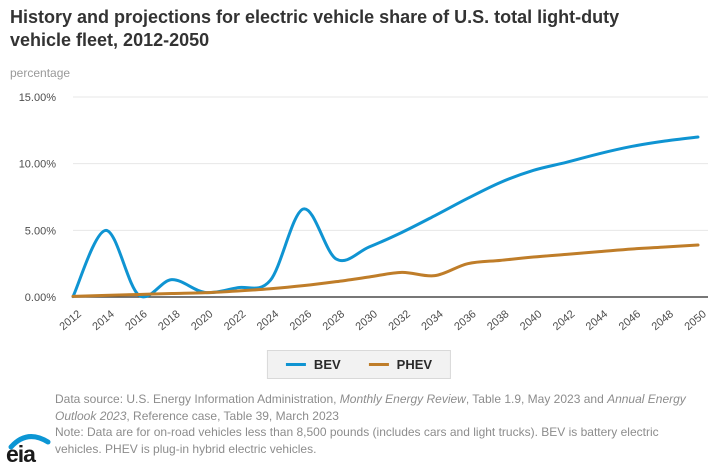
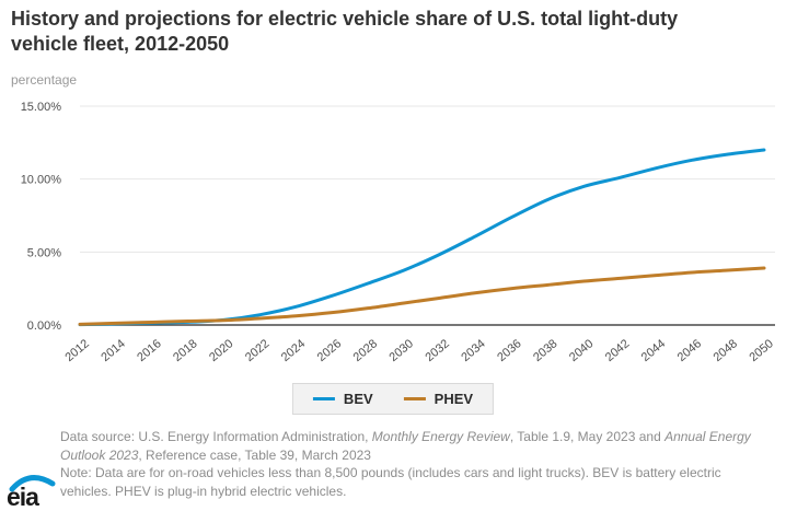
BEV/2014: 5.0% -> 0.1%
BEV/2018: 1.3% -> 0.2%
BEV/2026: 6.6% -> 2.0%
PHEV/2034: 1.6% -> 2.2%
